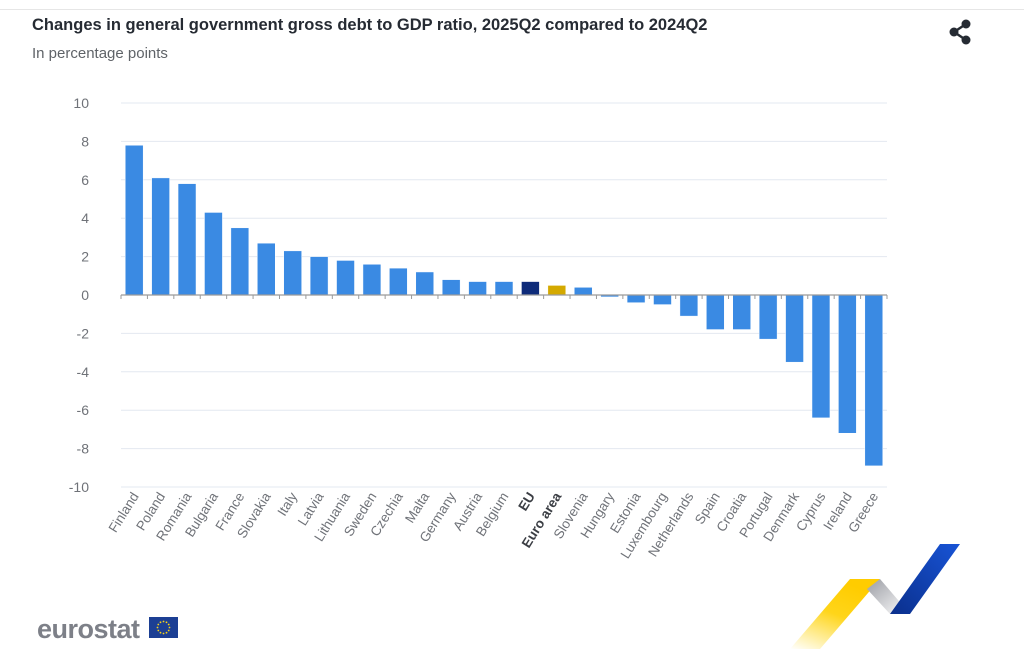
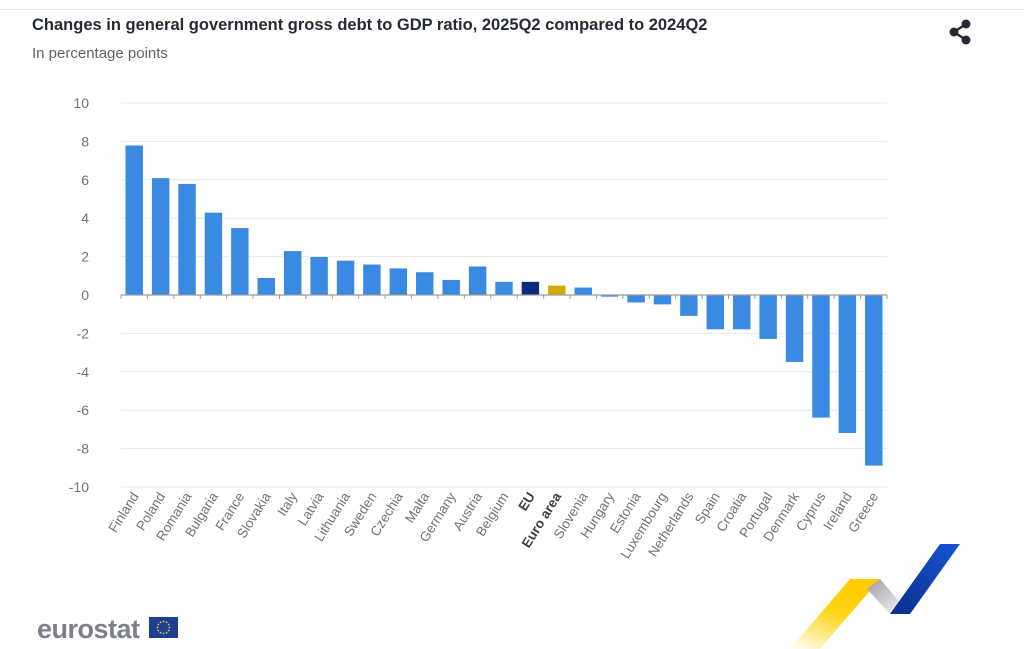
Slovakia: 2.7 -> 0.9
Austria: 0.7 -> 1.5
